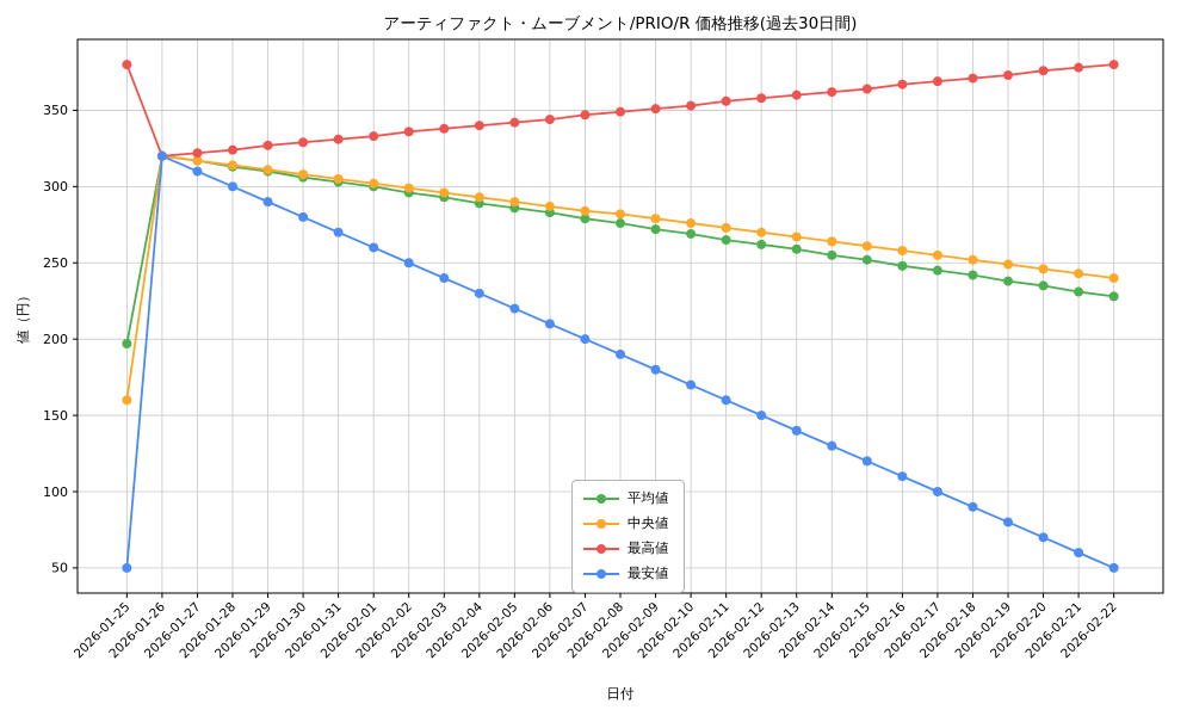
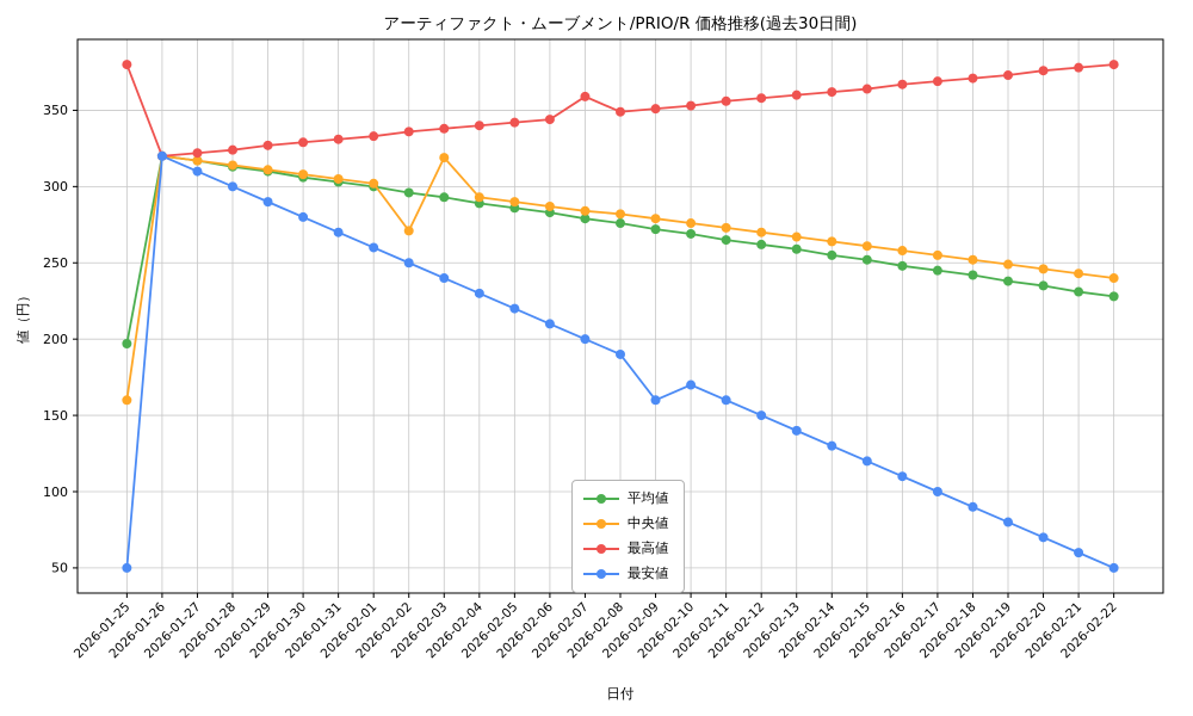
中央値/2026-02-02: 299 -> 271
中央値/2026-02-03: 296 -> 319
最高値/2026-02-07: 347 -> 359
最安値/2026-02-09: 180 -> 160
